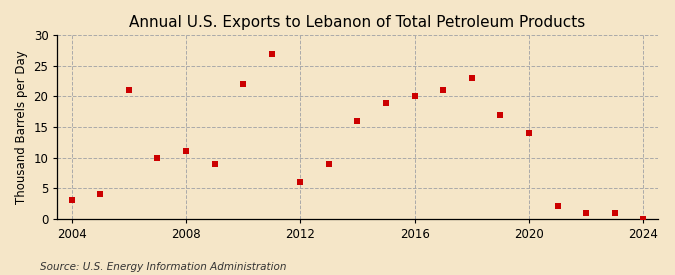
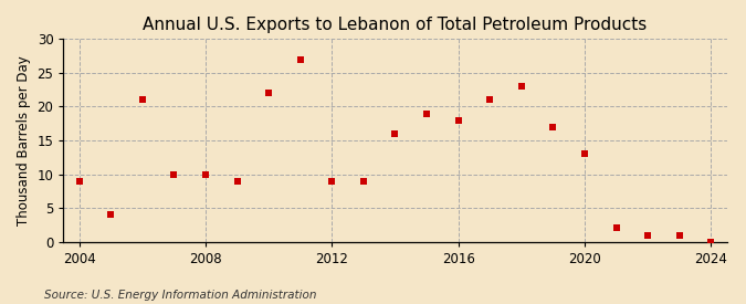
2004: 3 -> 9
2008: 11 -> 10
2012: 6 -> 9
2016: 20 -> 18
2020: 14 -> 13
